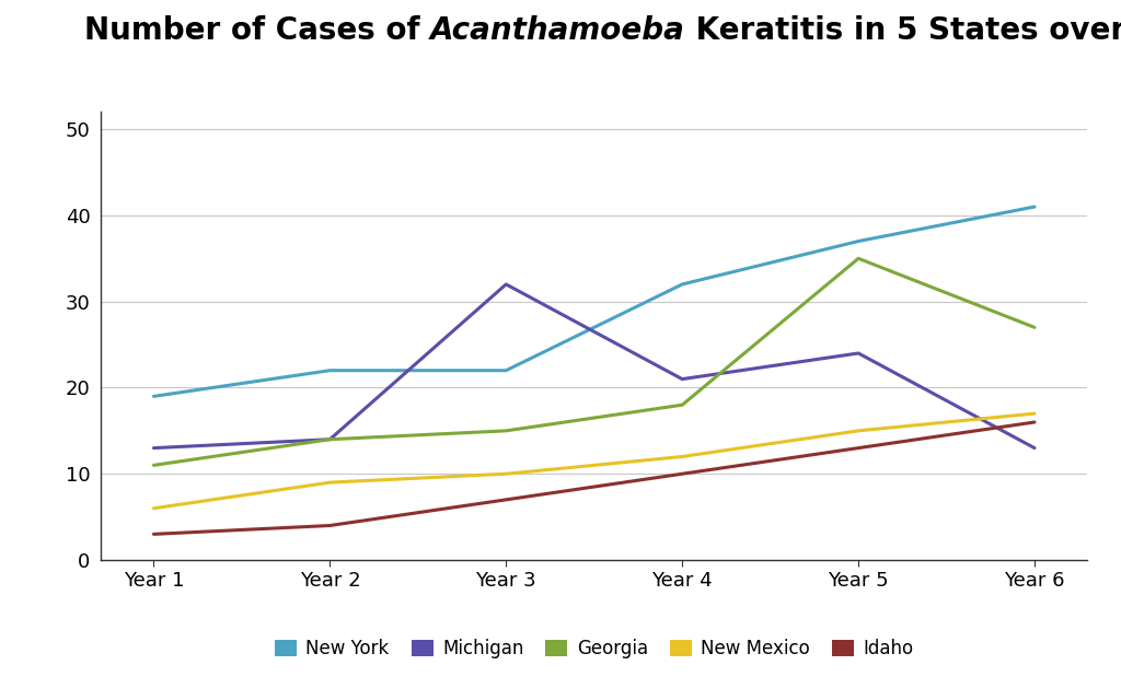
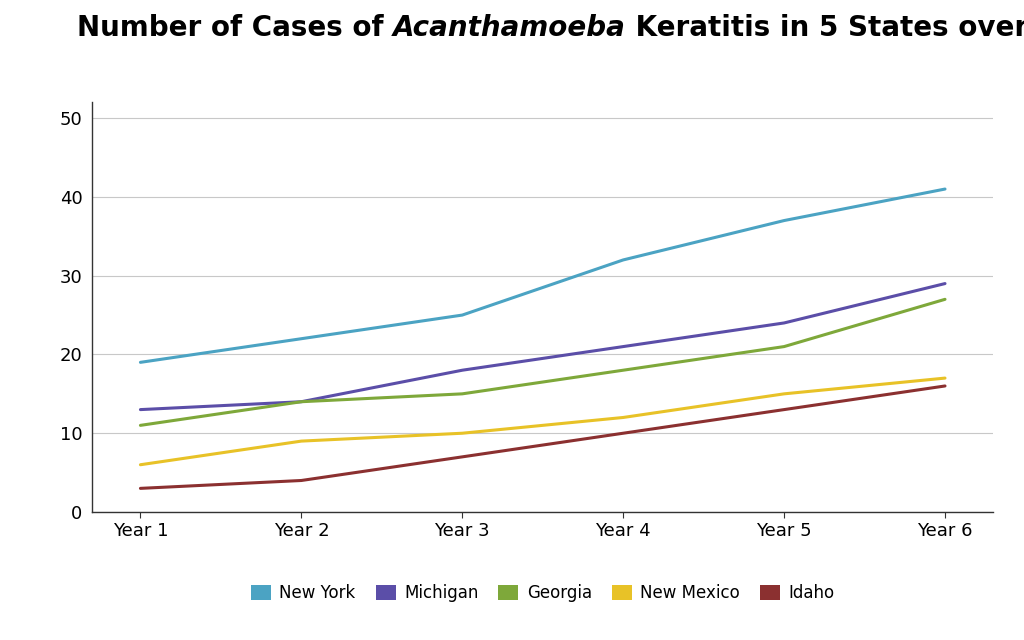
New York/Year 3: 22 -> 25
Michigan/Year 3: 32 -> 18
Georgia/Year 5: 35 -> 21
Michigan/Year 6: 13 -> 29
